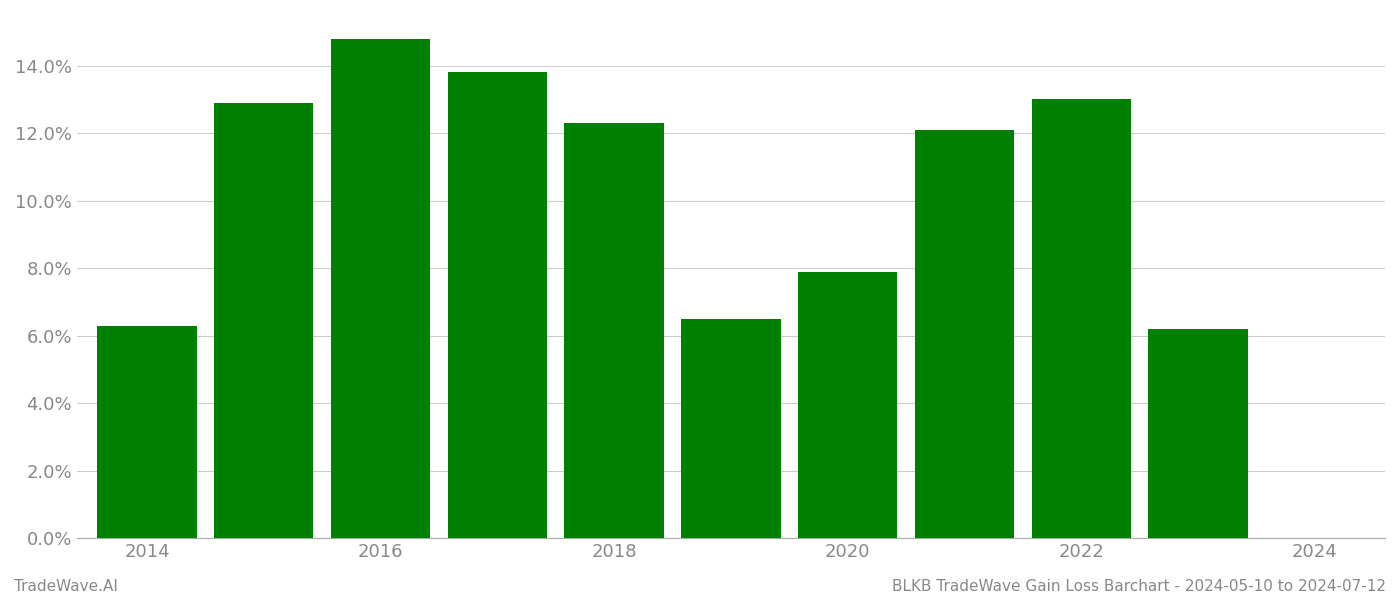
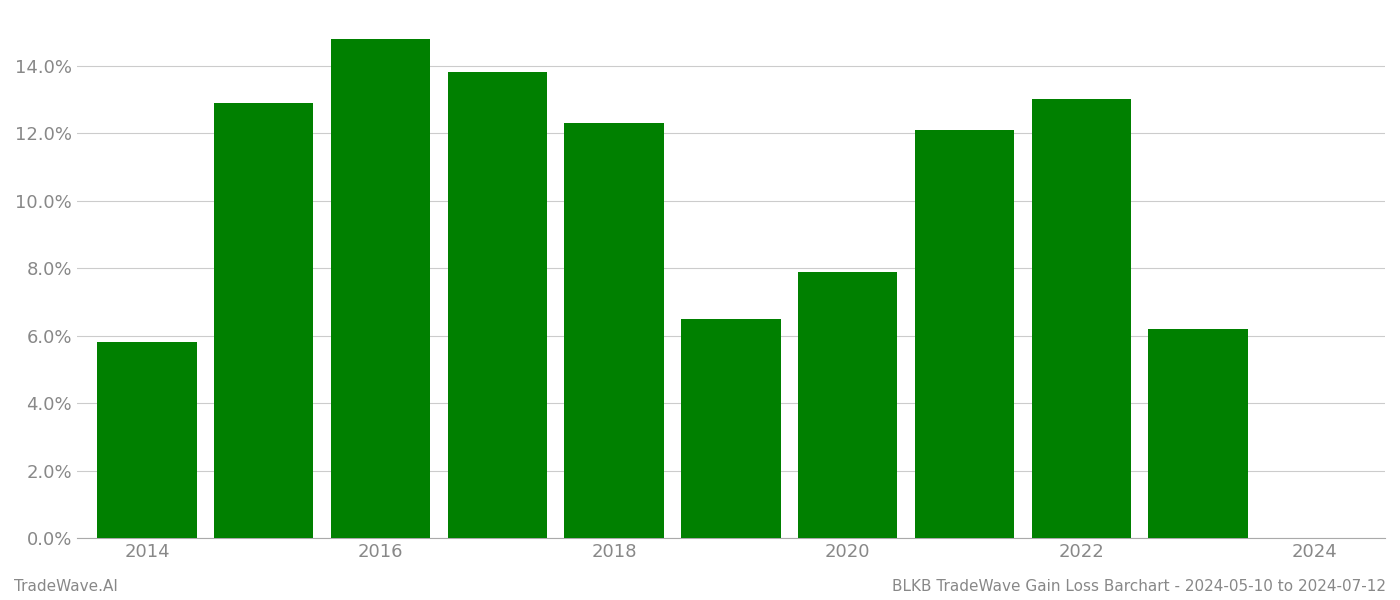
2014: 6.3% -> 5.8%
